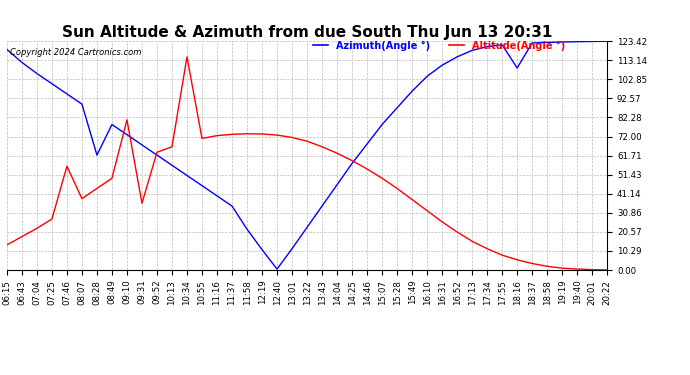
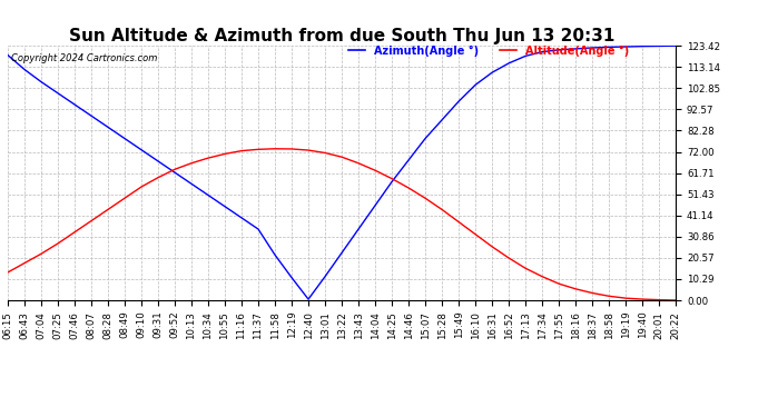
Altitude(Angle °)/07:46: 56 -> 33
Azimuth(Angle °)/08:28: 62 -> 84
Altitude(Angle °)/09:10: 81 -> 55
Altitude(Angle °)/09:31: 36 -> 60
Altitude(Angle °)/10:34: 115 -> 69
Azimuth(Angle °)/18:16: 109 -> 122
